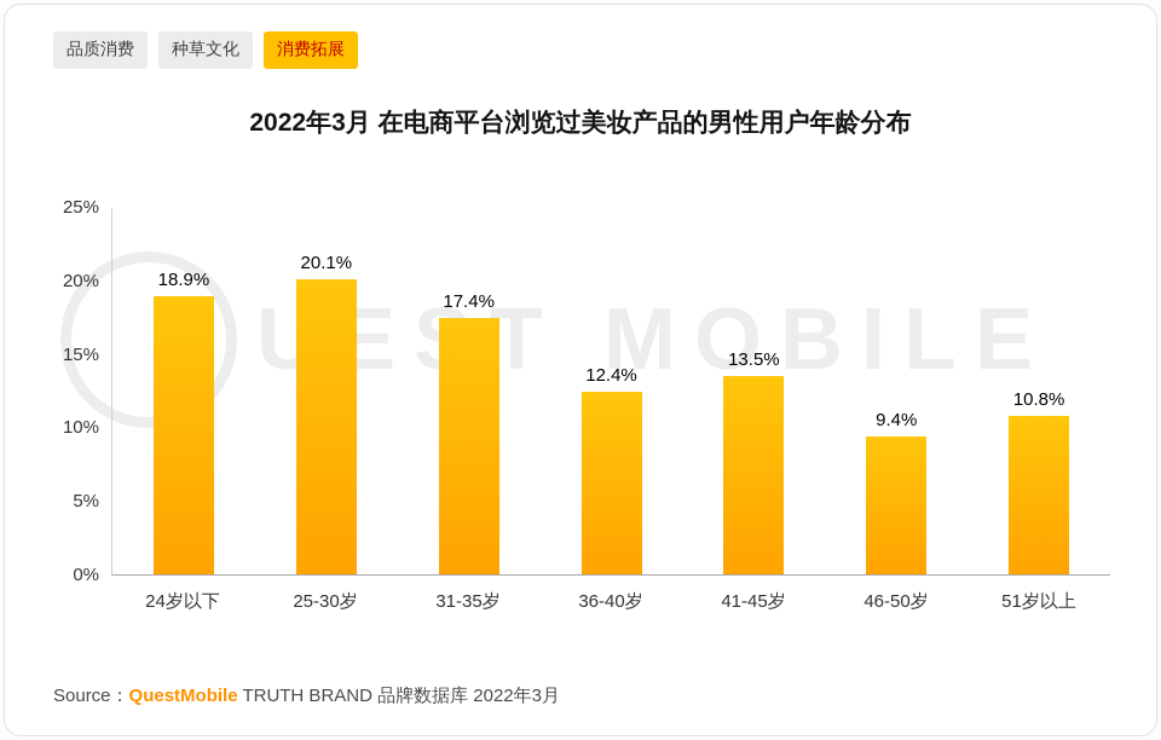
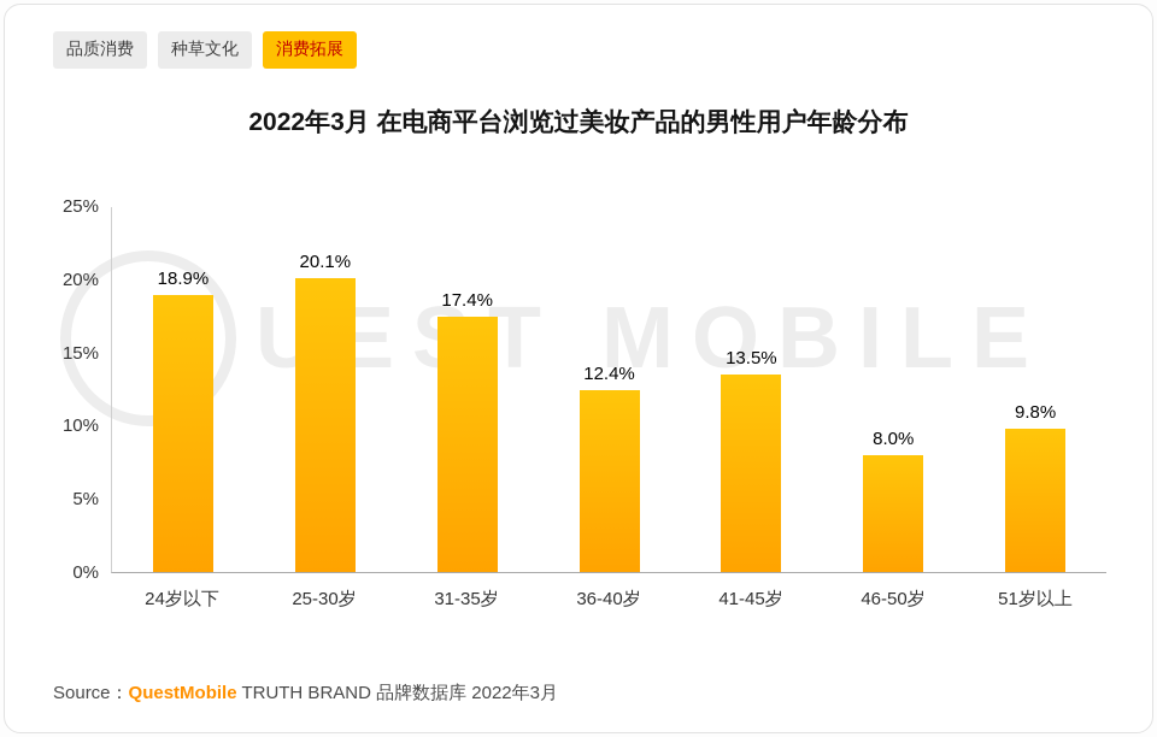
46-50岁: 9.4% -> 8.0%
51岁以上: 10.8% -> 9.8%
